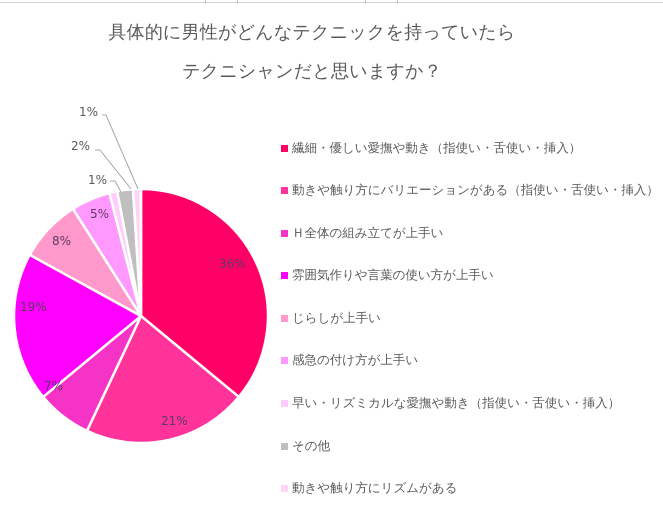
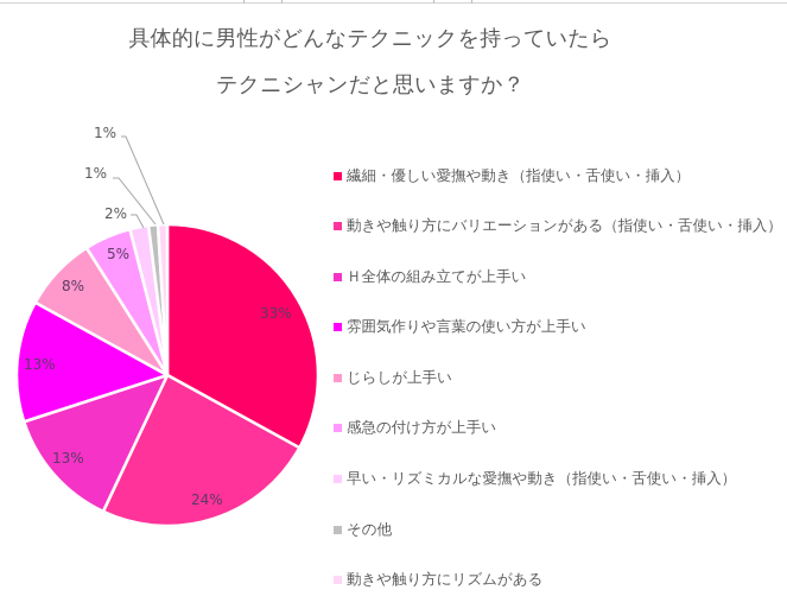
繊細・優しい愛撫や動き（指使い・舌使い・挿入）: 36% -> 33%
動きや触り方にバリエーションがある（指使い・舌使い・挿入）: 21% -> 24%
Ｈ全体の組み立てが上手い: 7% -> 13%
雰囲気作りや言葉の使い方が上手い: 19% -> 13%
早い・リズミカルな愛撫や動き（指使い・舌使い・挿入）: 1% -> 2%
その他: 2% -> 1%
